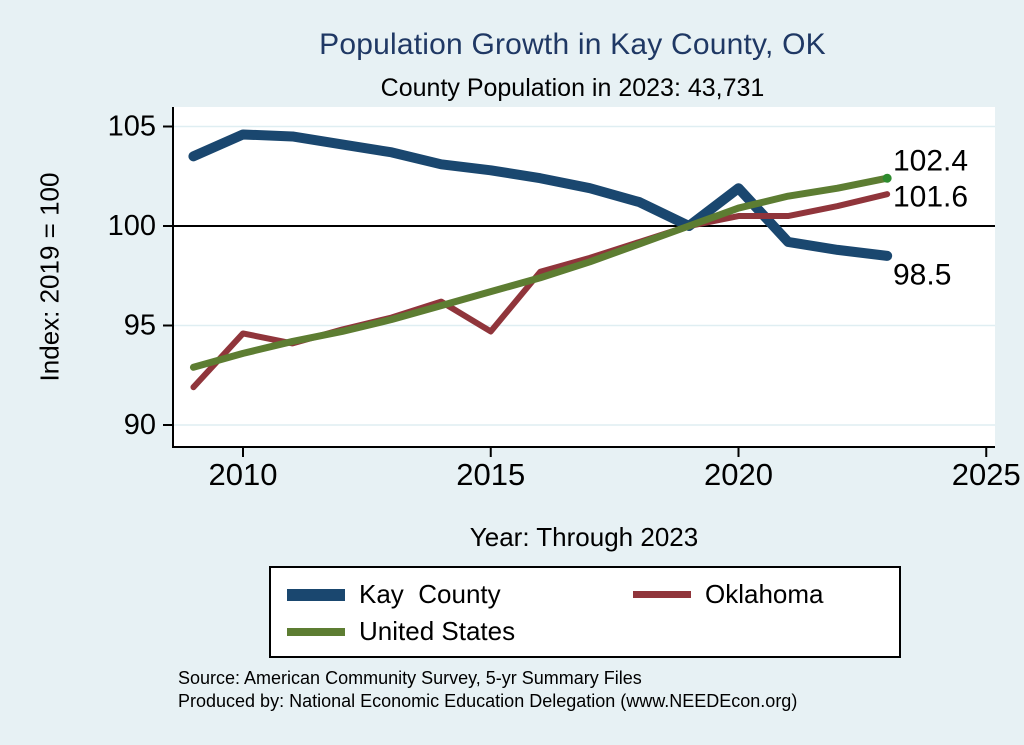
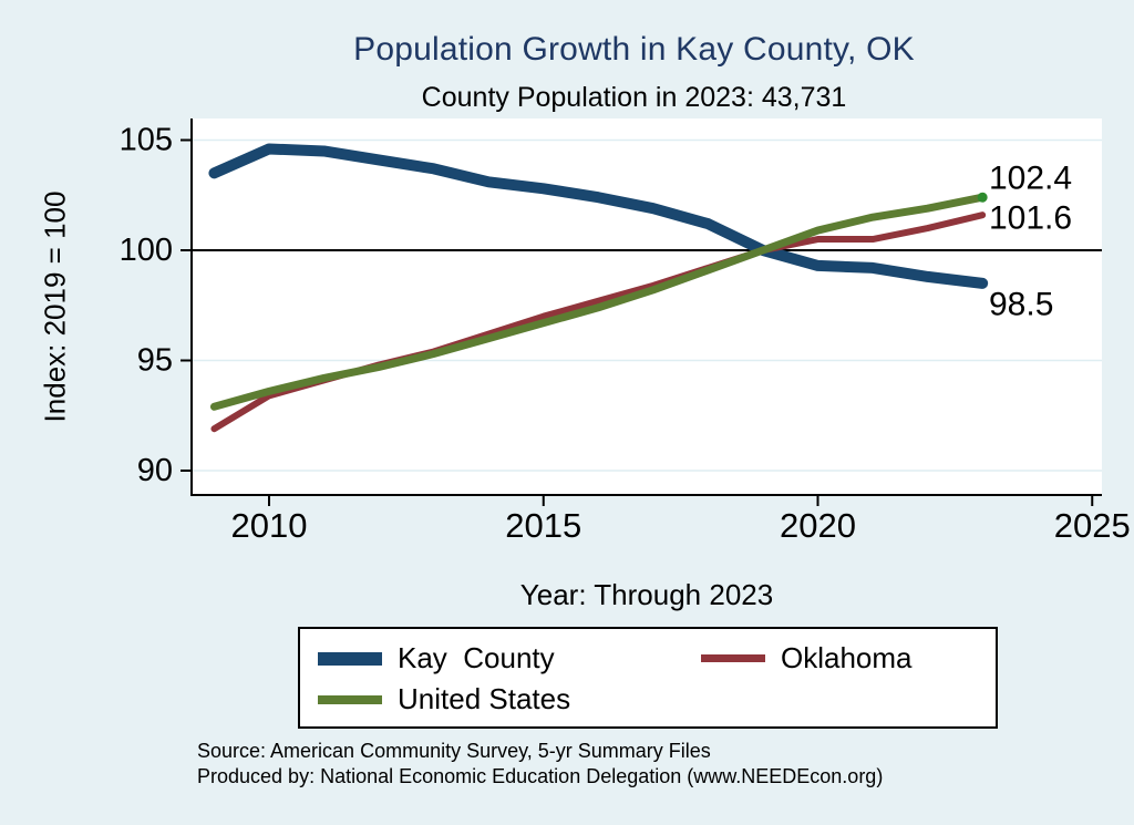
Oklahoma/2010: 94.6 -> 93.4
Oklahoma/2015: 94.7 -> 97.0
Kay County/2020: 101.9 -> 99.3
